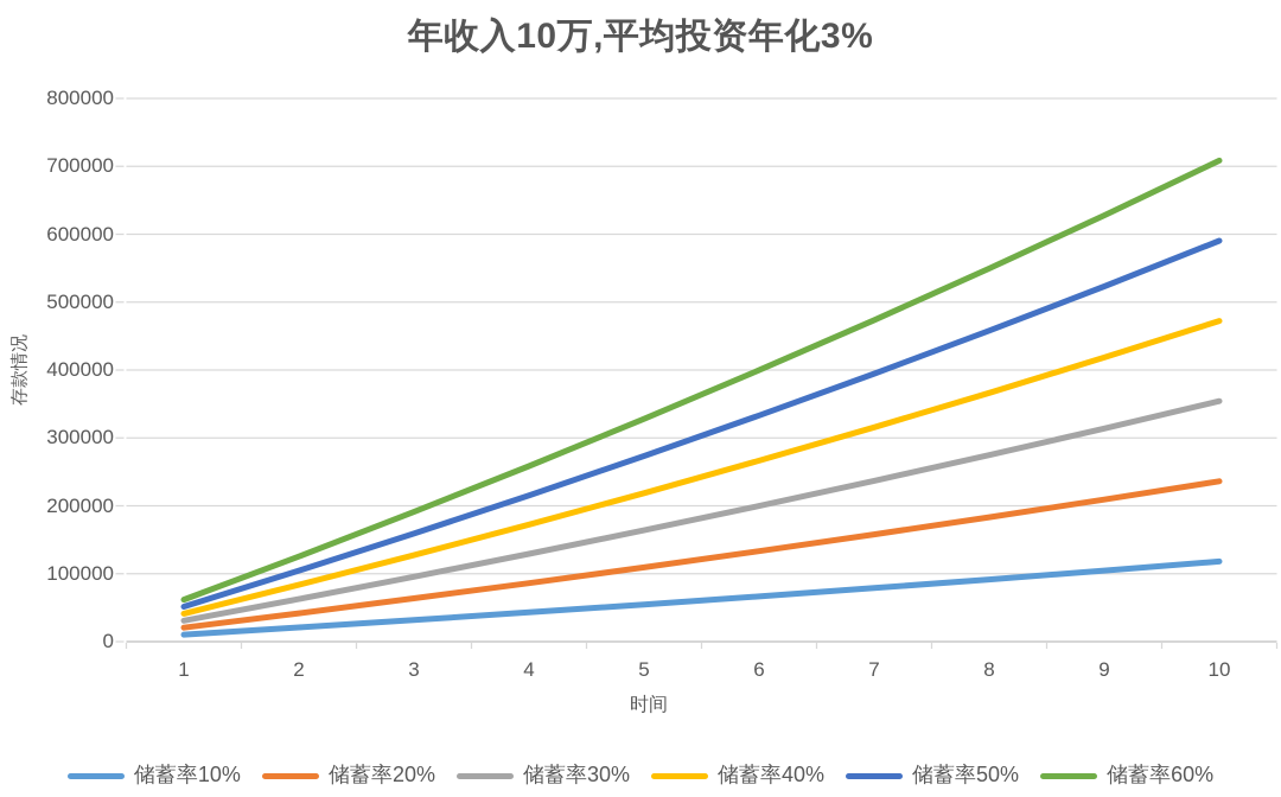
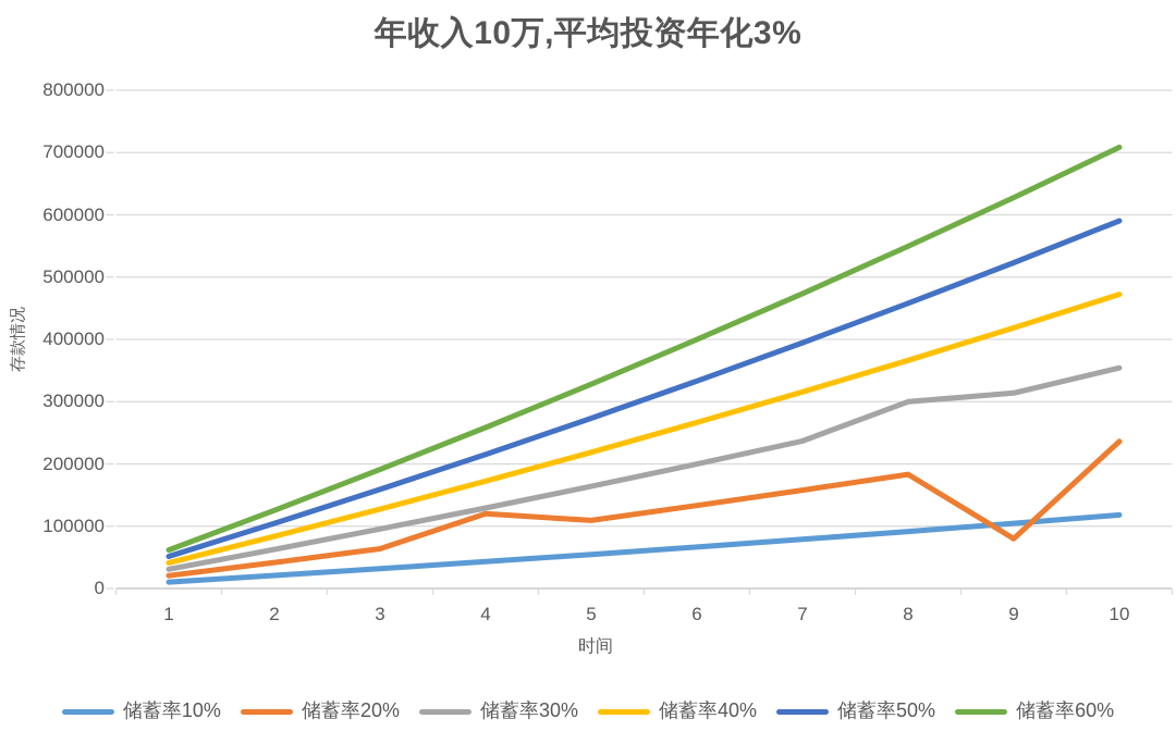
储蓄率20%/4: 90000 -> 120000
储蓄率30%/8: 270000 -> 300000
储蓄率20%/9: 210000 -> 80000
